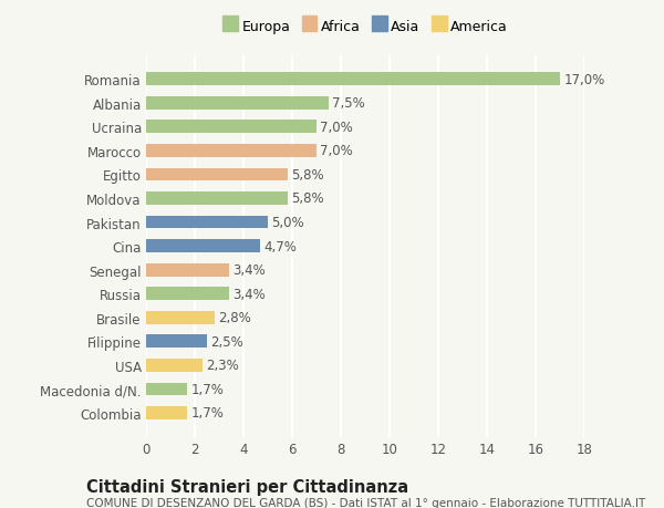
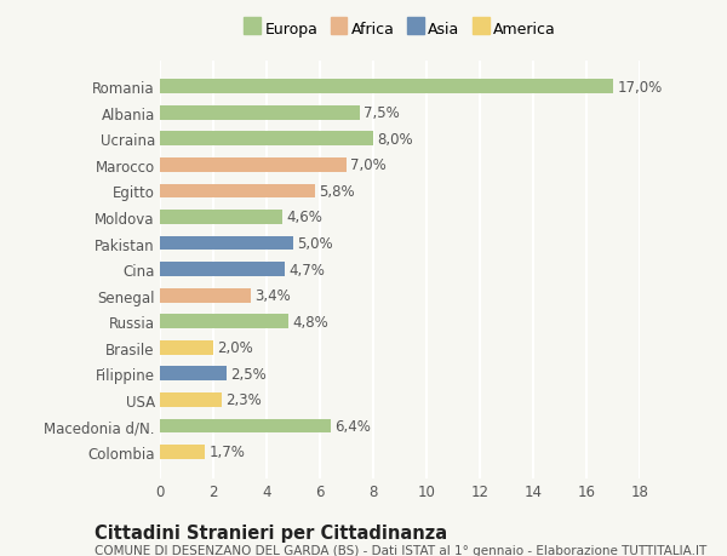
Ucraina: 7,0% -> 8,0%
Moldova: 5,8% -> 4,6%
Russia: 3,4% -> 4,8%
Brasile: 2,8% -> 2,0%
Macedonia d/N.: 1,7% -> 6,4%
